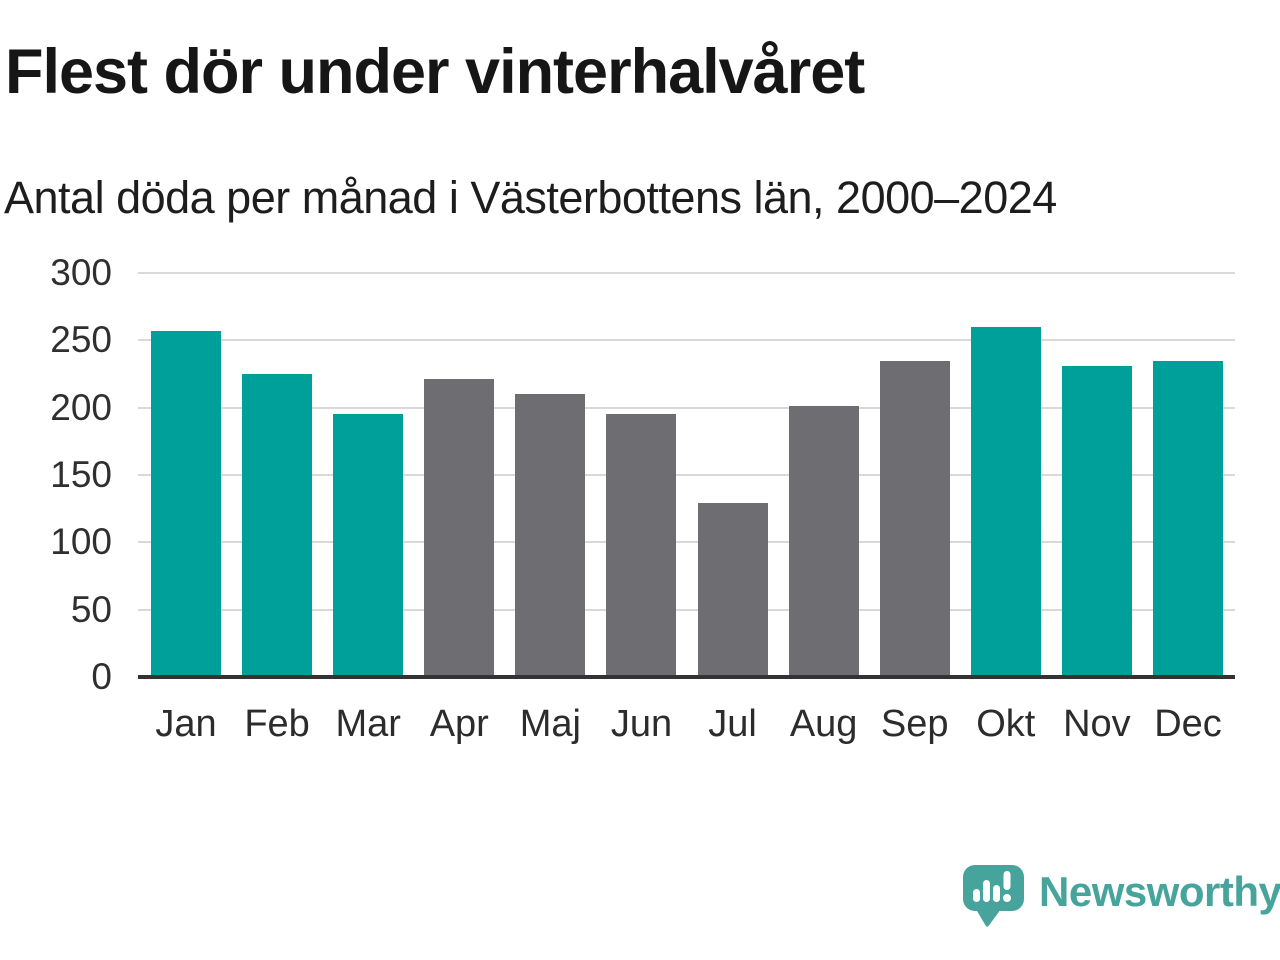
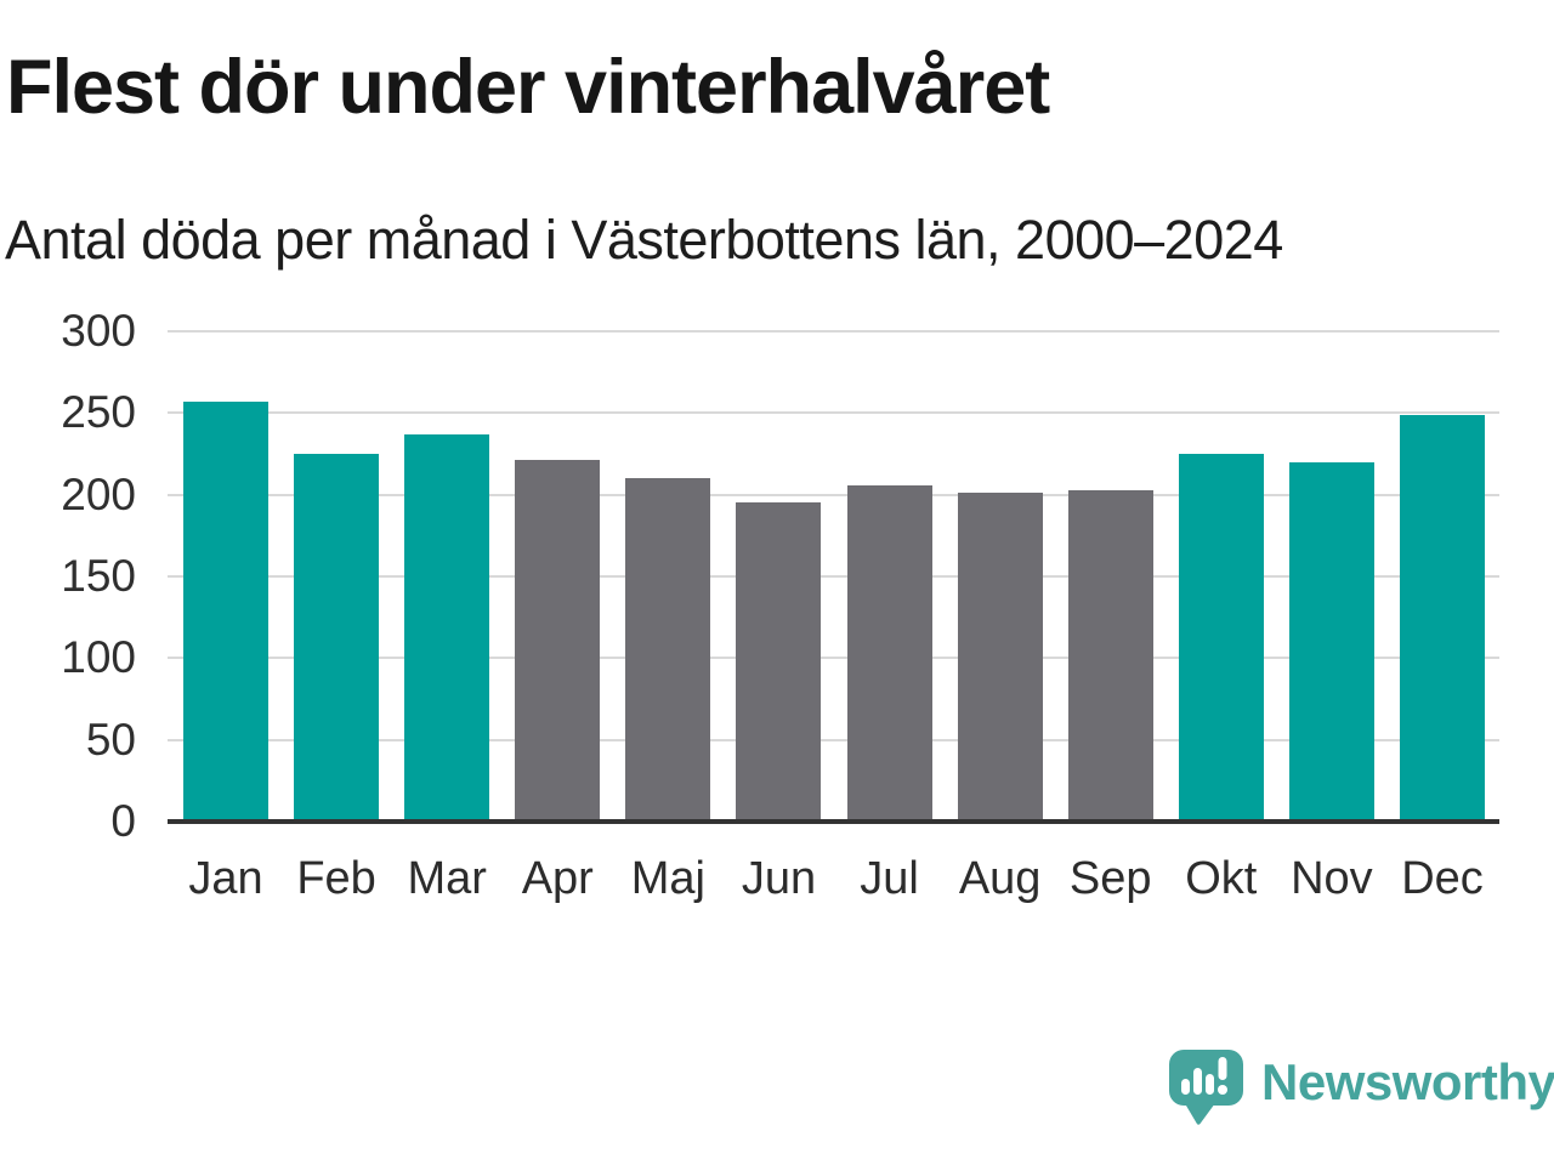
Mar: 195 -> 237
Jul: 129 -> 206
Sep: 235 -> 203
Okt: 260 -> 225
Nov: 231 -> 220
Dec: 235 -> 249
